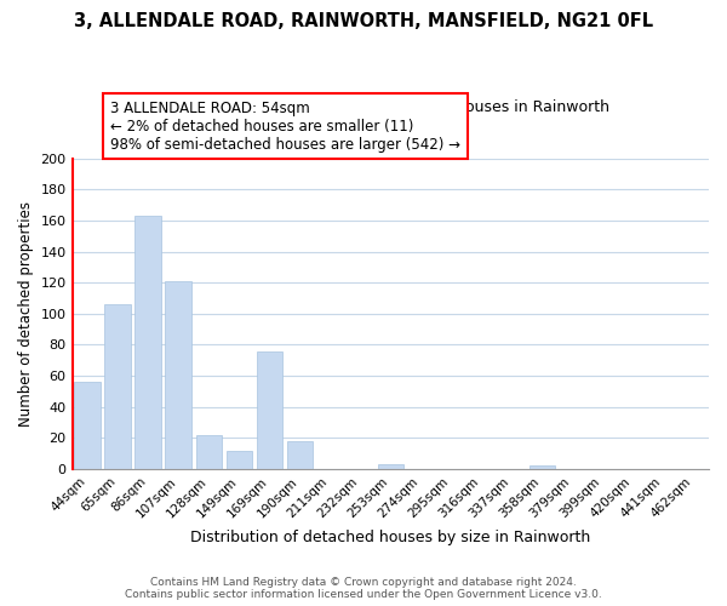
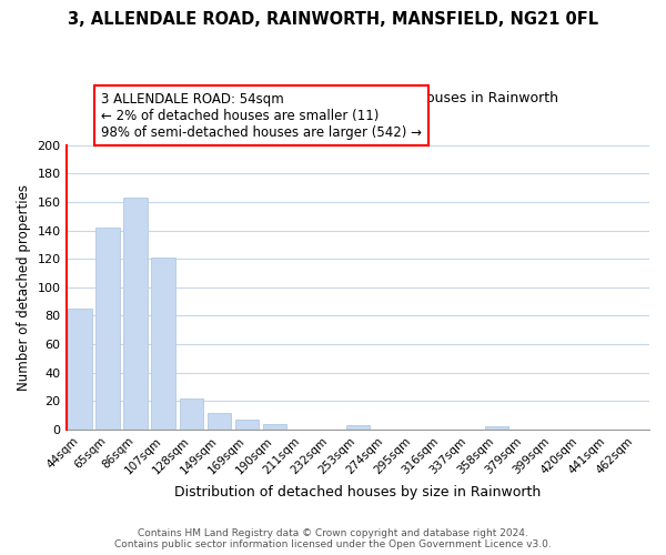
44sqm: 56 -> 85
65sqm: 106 -> 142
169sqm: 76 -> 7
190sqm: 18 -> 4
